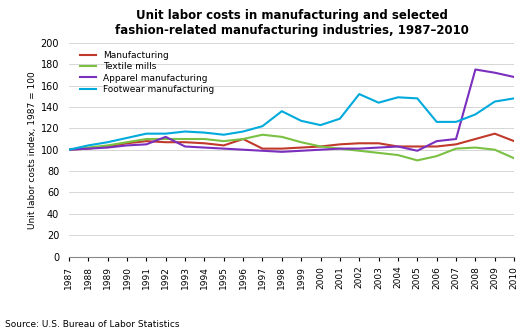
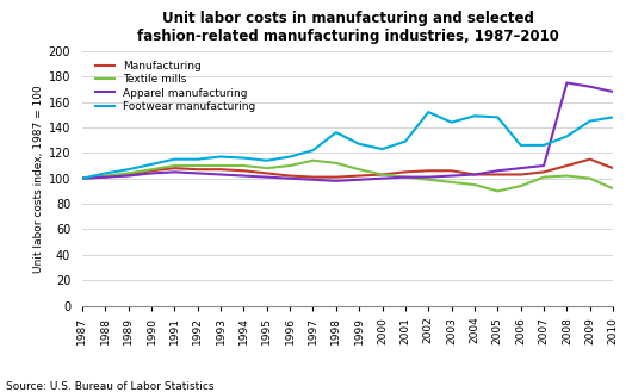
Apparel manufacturing/1992: 112 -> 104
Manufacturing/1996: 110 -> 102
Apparel manufacturing/2005: 99 -> 106
